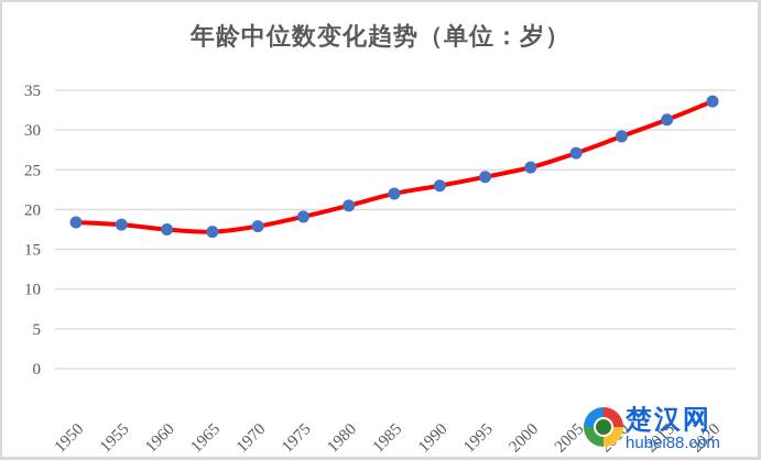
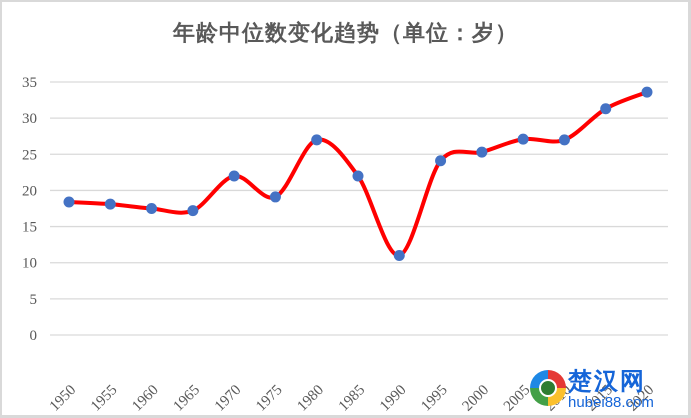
1970: 18 -> 22
1980: 20 -> 27
1990: 23 -> 11
2010: 29 -> 27
